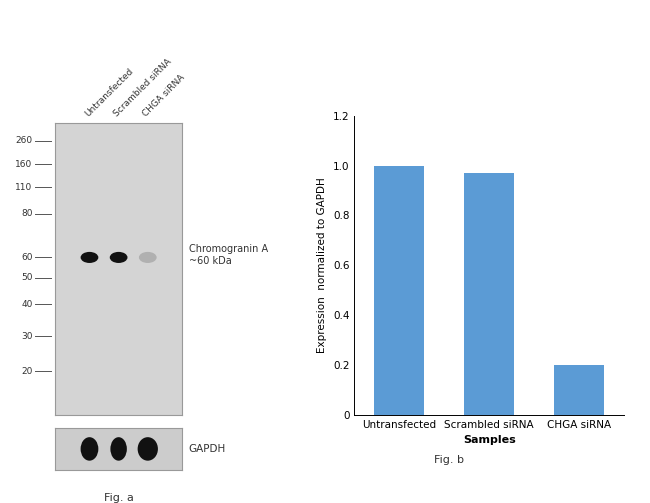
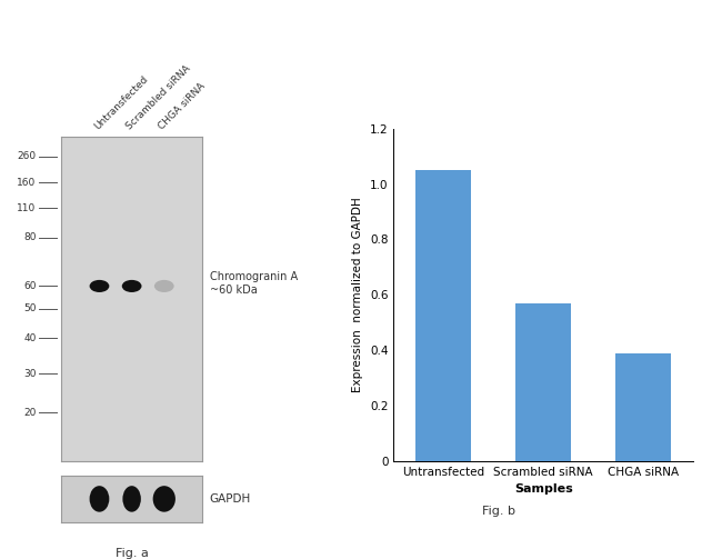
Untransfected: 1.00 -> 1.05
Scrambled siRNA: 0.97 -> 0.57
CHGA siRNA: 0.20 -> 0.39
